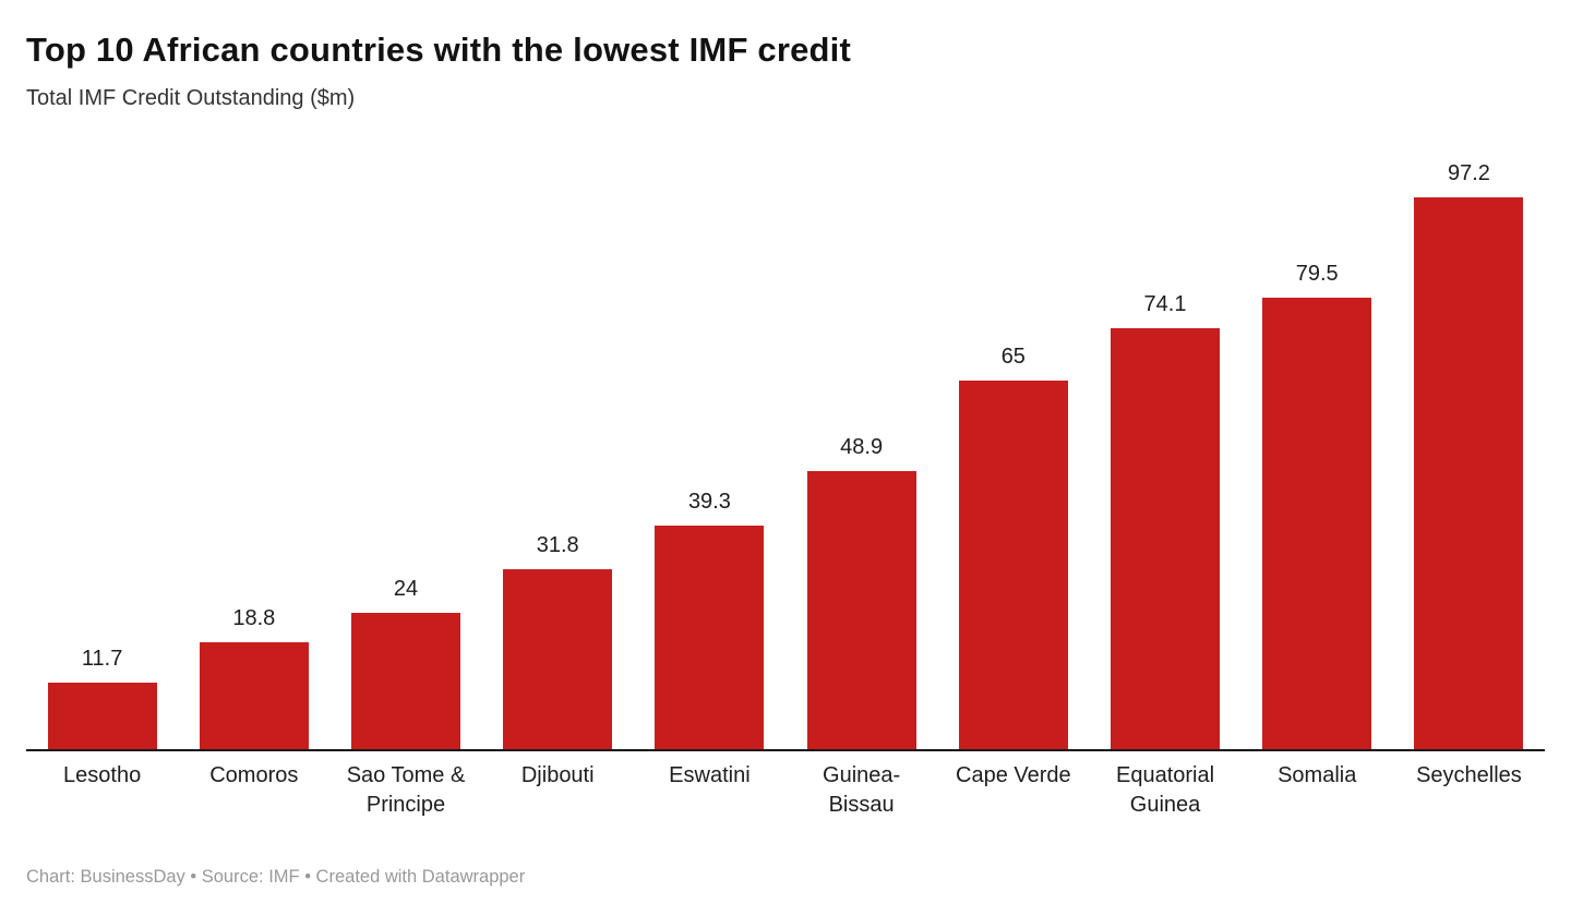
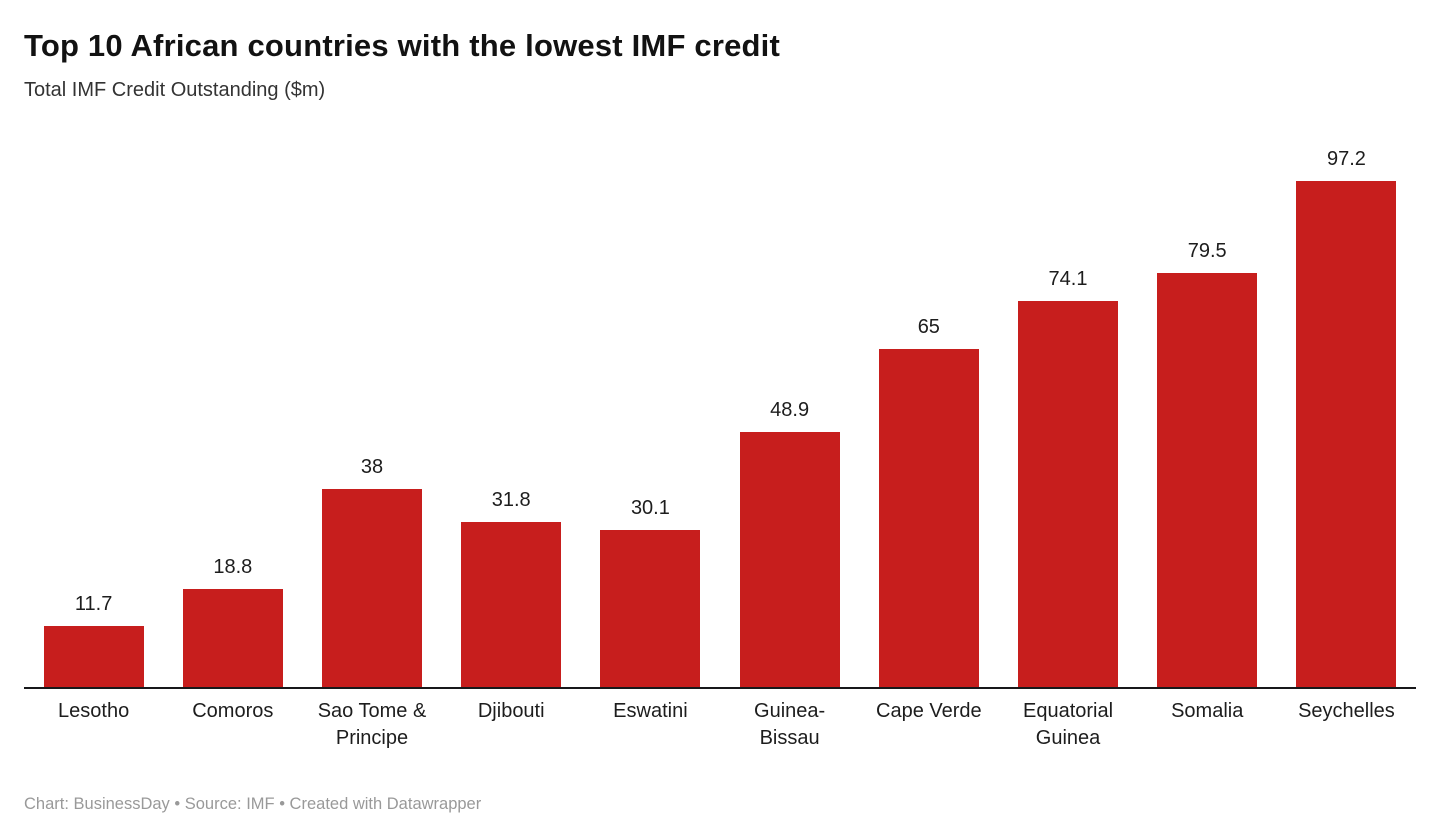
Sao Tome & Principe: 24 -> 38
Eswatini: 39.3 -> 30.1
